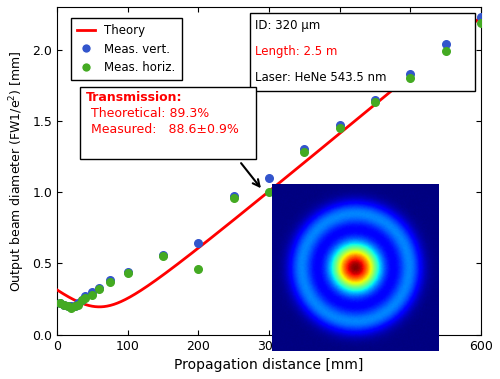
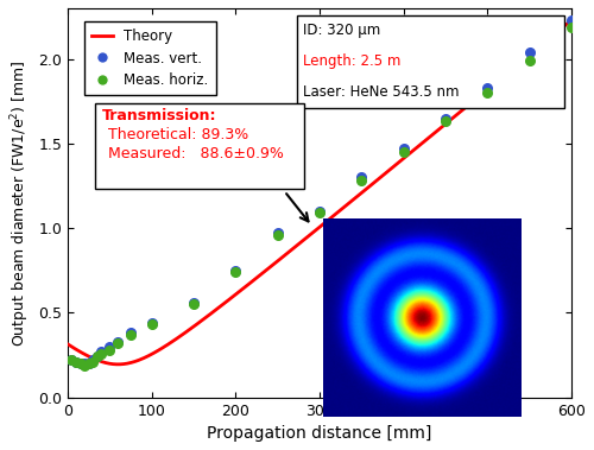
Meas. vert./200: 0.64 -> 0.75
Meas. horiz./200: 0.46 -> 0.74
Meas. horiz./300: 1.00 -> 1.09
